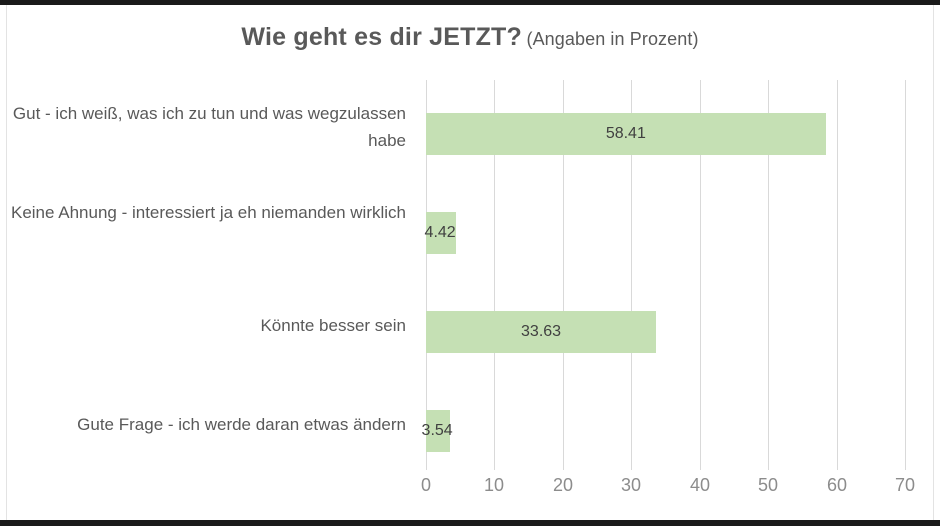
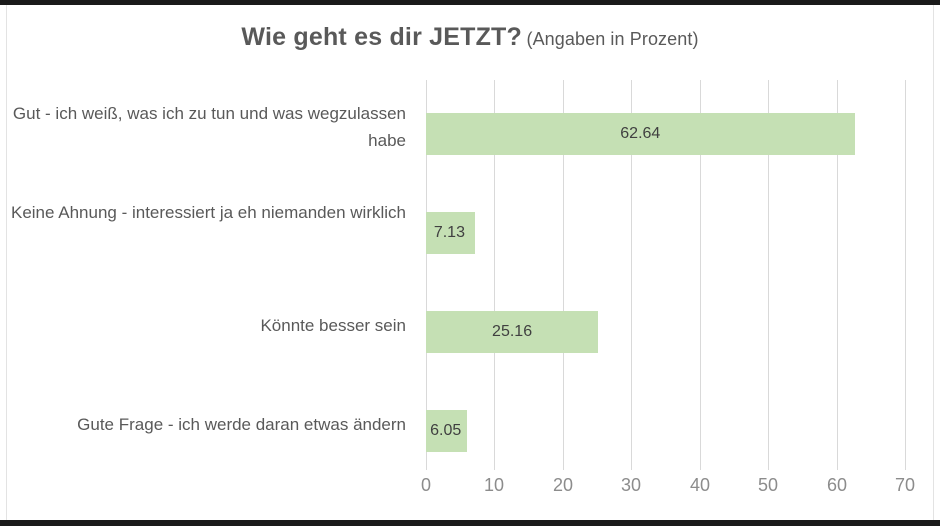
Gut - ich weiß, was ich zu tun und was wegzulassen habe: 58.41 -> 62.64
Keine Ahnung - interessiert ja eh niemanden wirklich: 4.42 -> 7.13
Könnte besser sein: 33.63 -> 25.16
Gute Frage - ich werde daran etwas ändern: 3.54 -> 6.05
